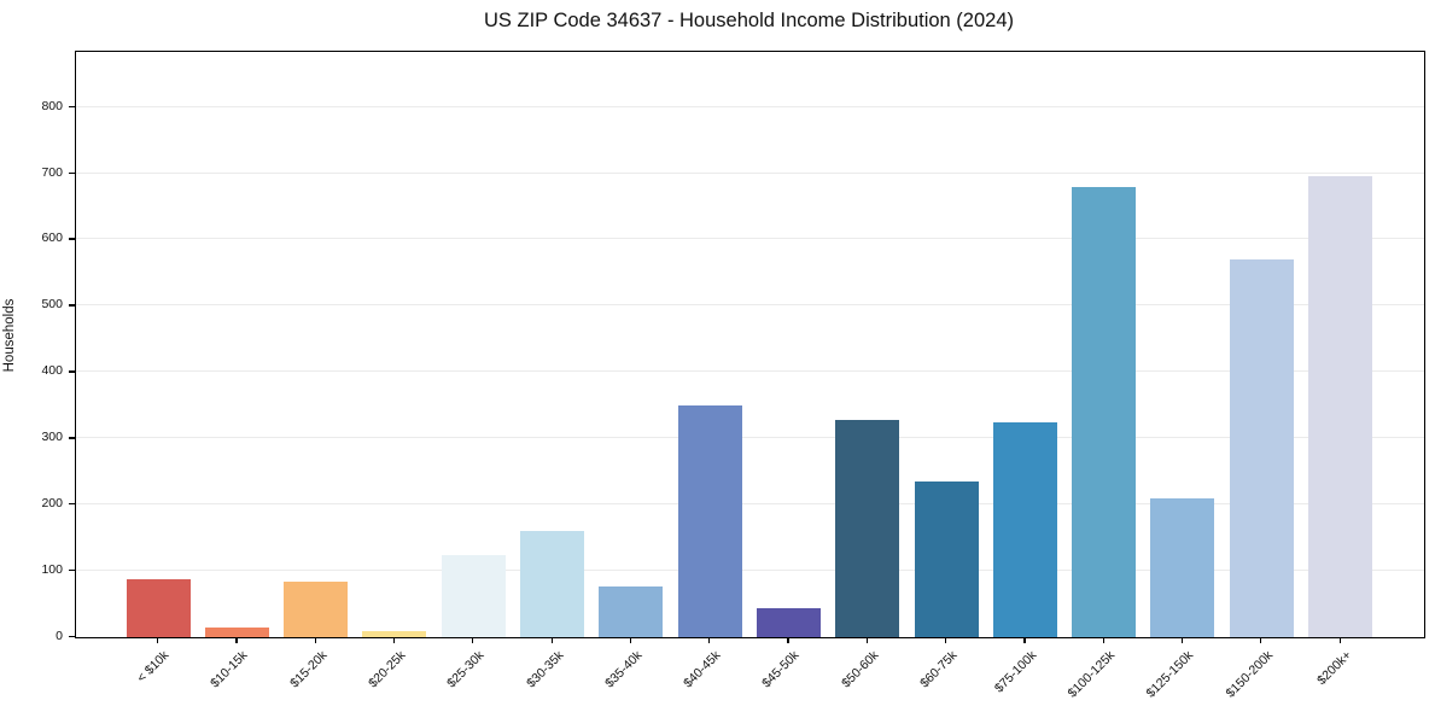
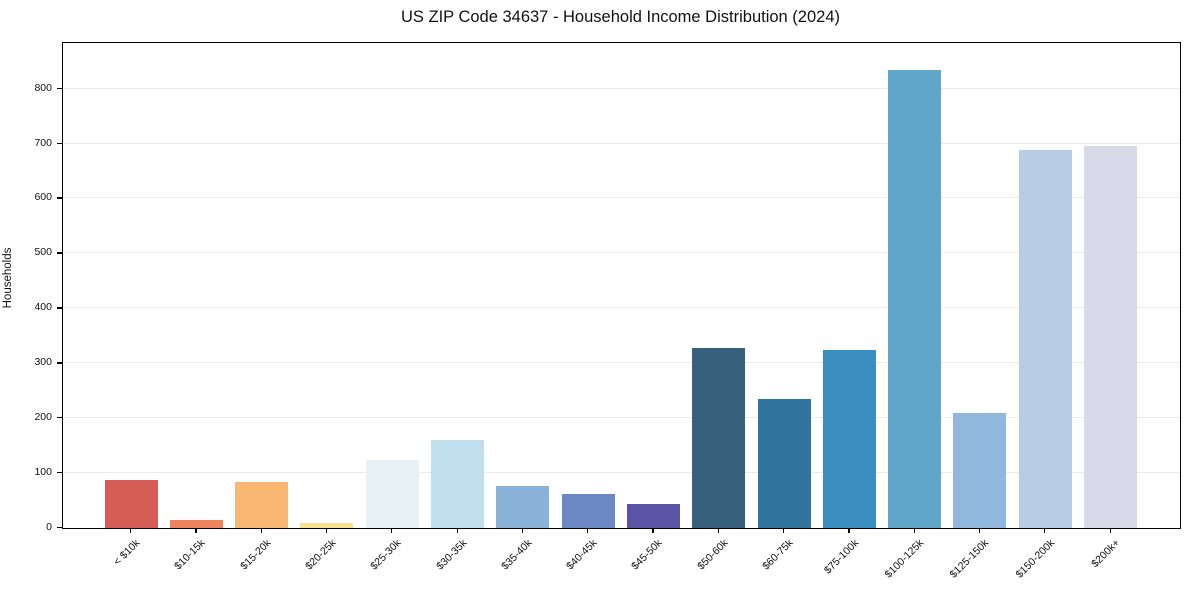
$40-45k: 350 -> 60
$100-125k: 680 -> 830
$150-200k: 570 -> 690
